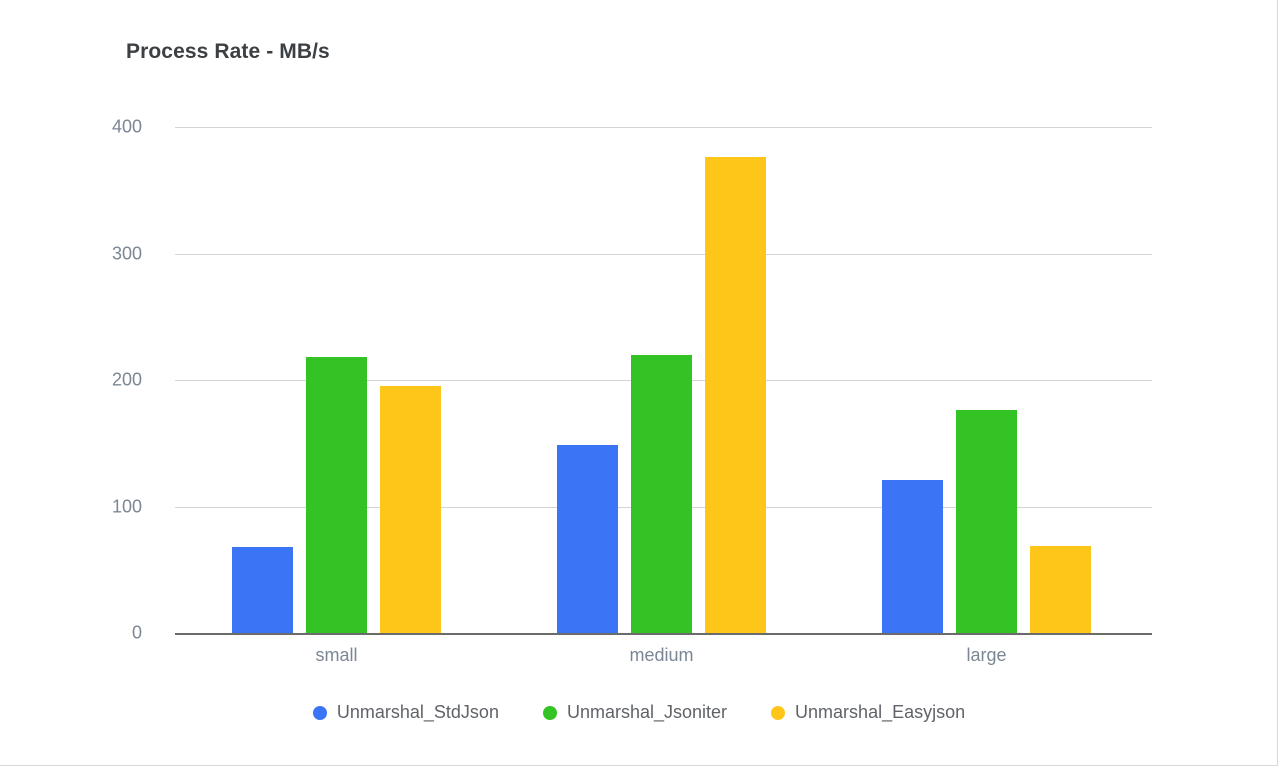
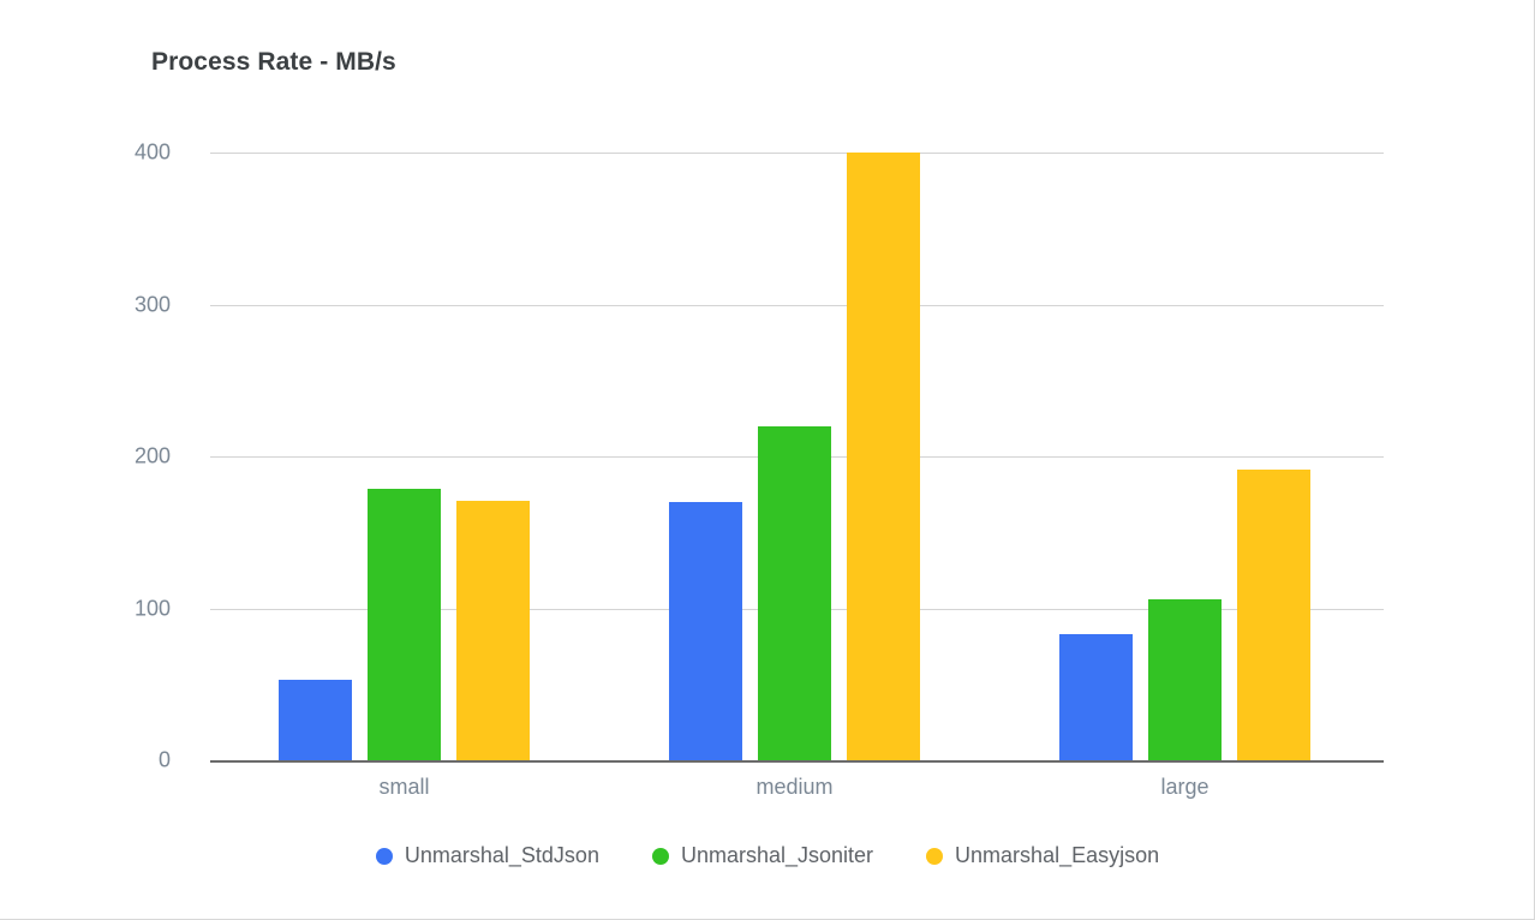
Unmarshal_StdJson/small: 68 -> 53
Unmarshal_Jsoniter/small: 218 -> 179
Unmarshal_Easyjson/small: 195 -> 171
Unmarshal_StdJson/medium: 149 -> 170
Unmarshal_Easyjson/medium: 376 -> 400
Unmarshal_StdJson/large: 121 -> 83
Unmarshal_Jsoniter/large: 176 -> 106
Unmarshal_Easyjson/large: 69 -> 191
